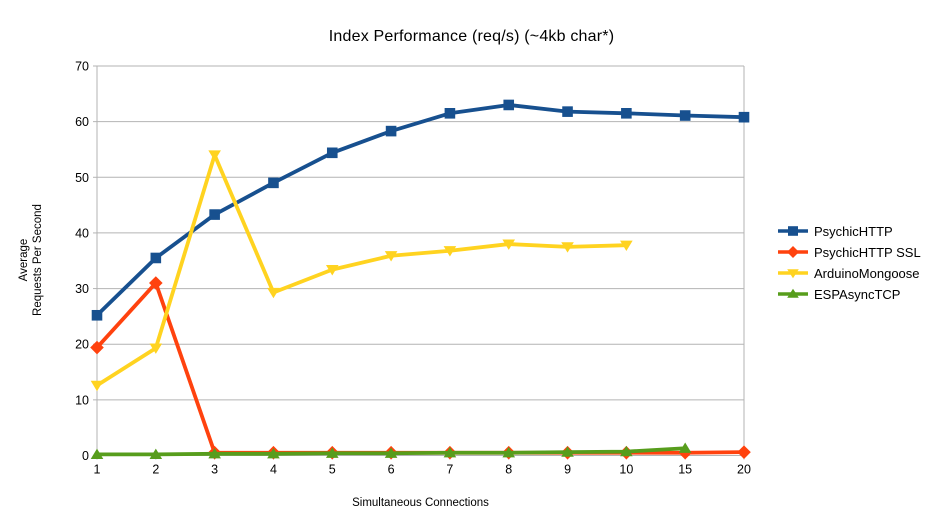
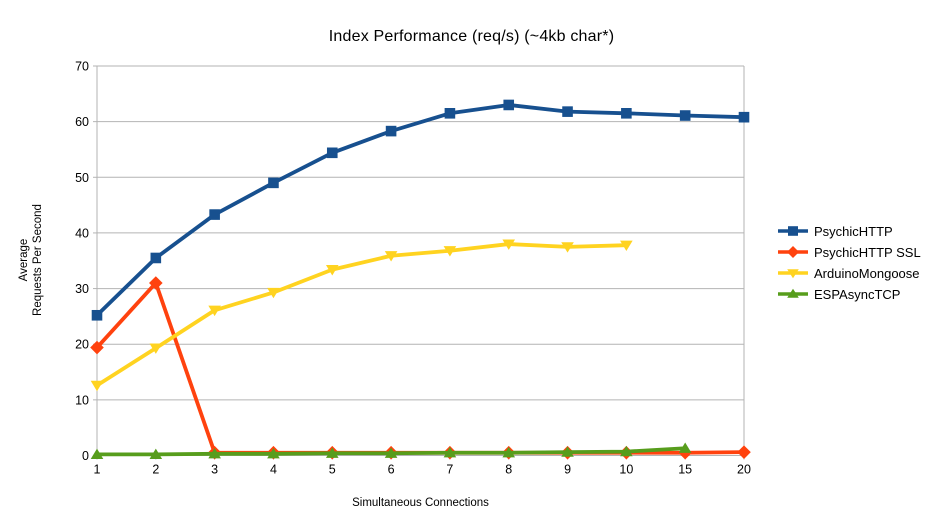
ArduinoMongoose/3: 54 -> 26
